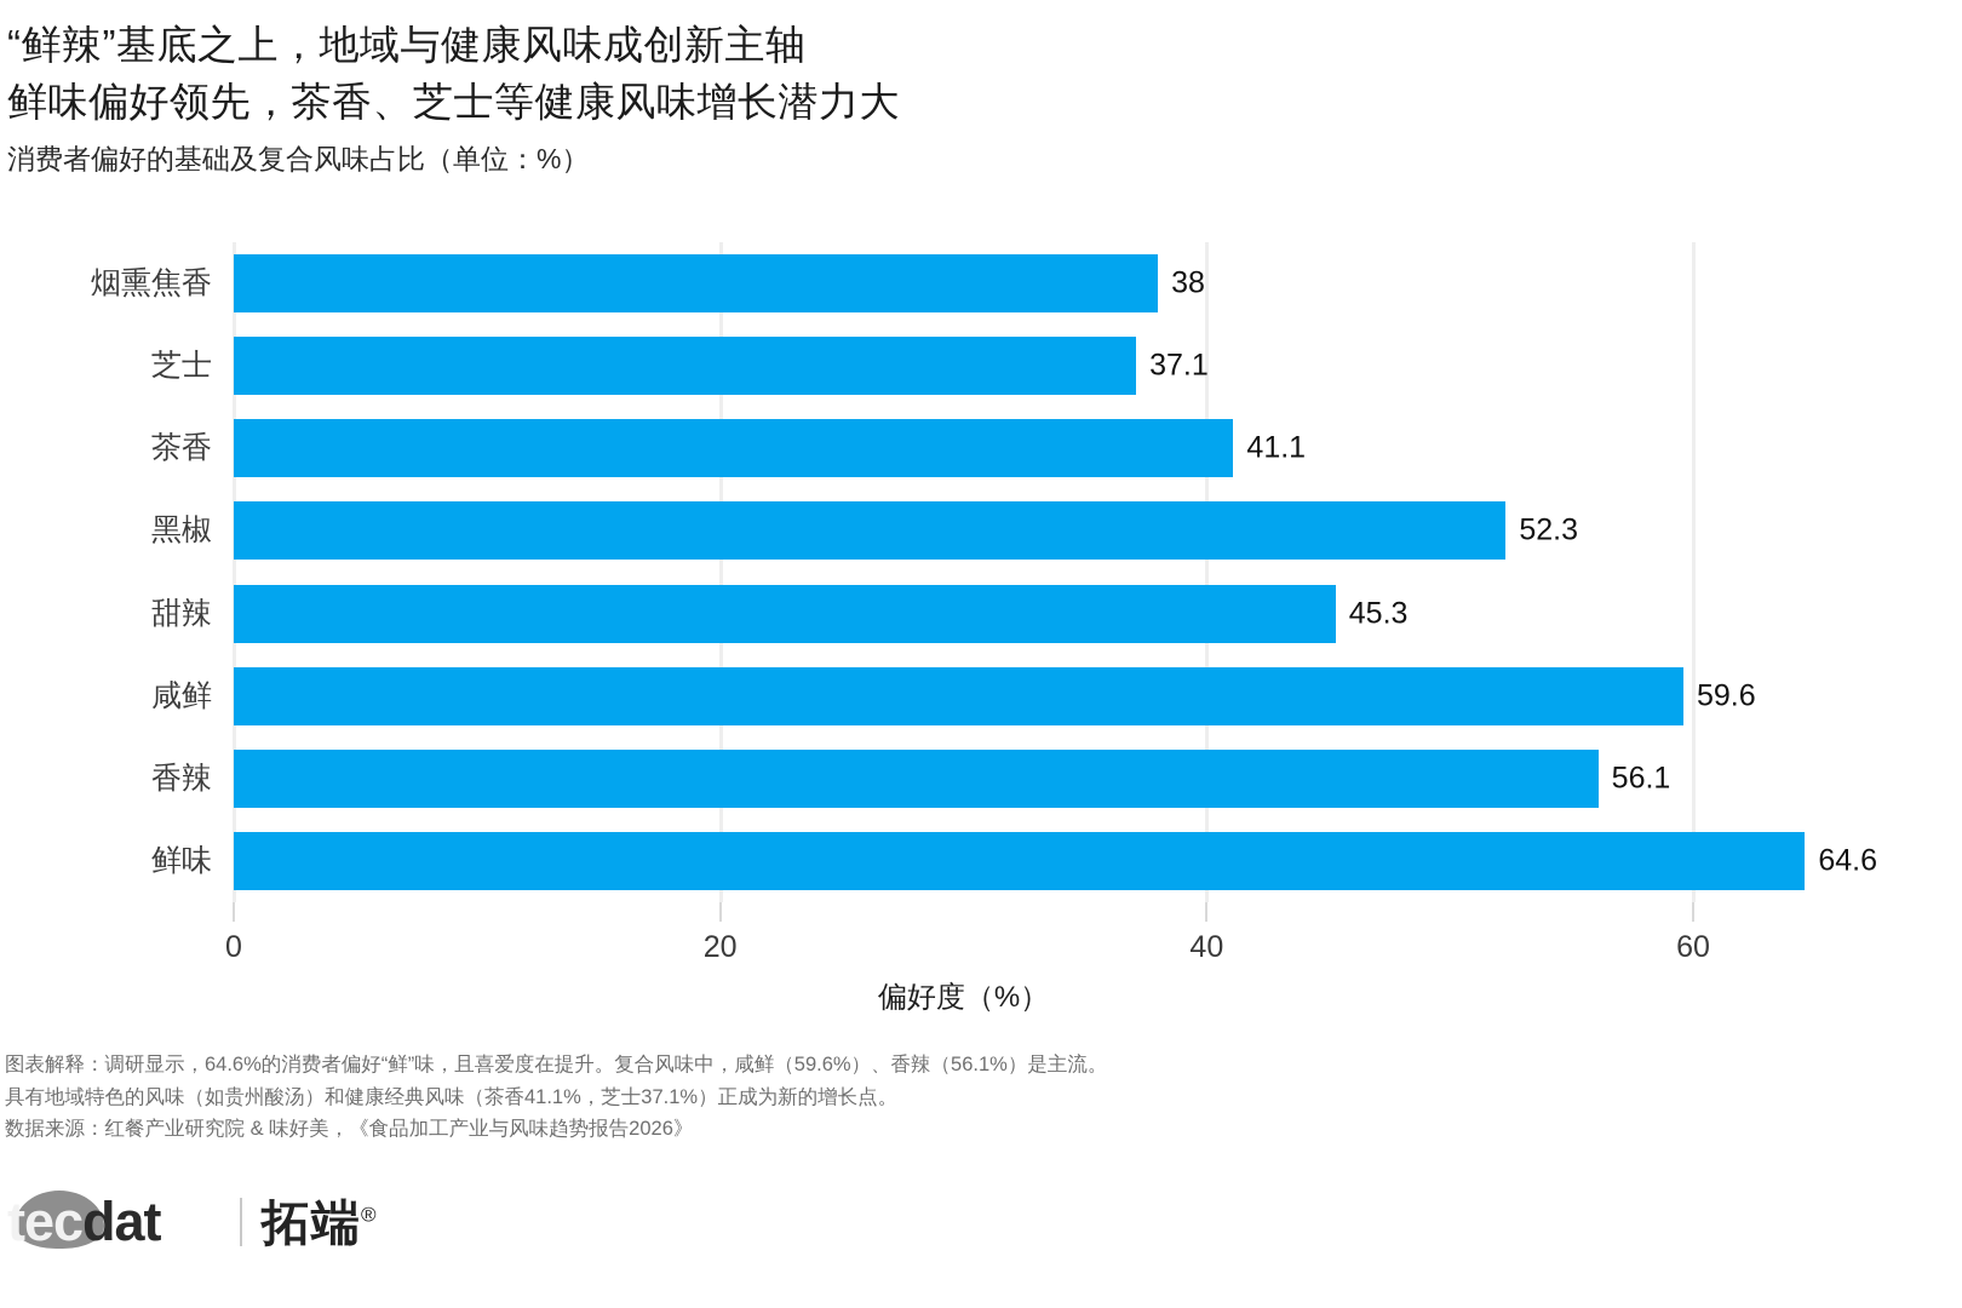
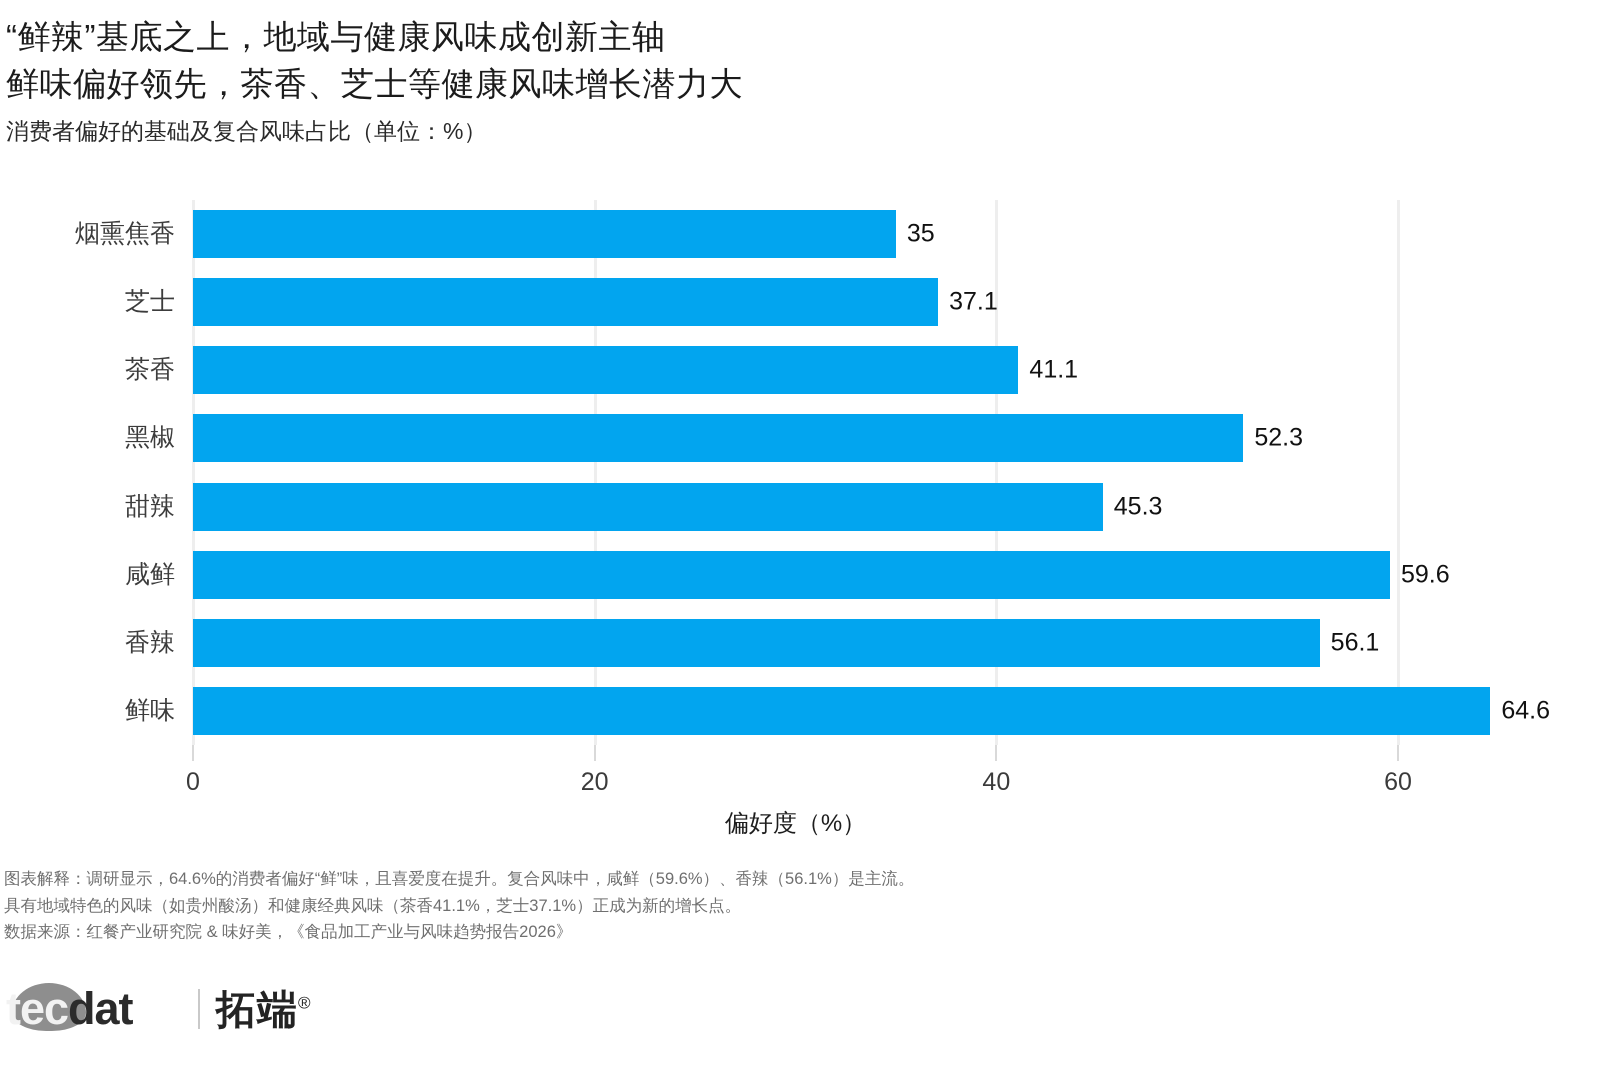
烟熏焦香: 38 -> 35
